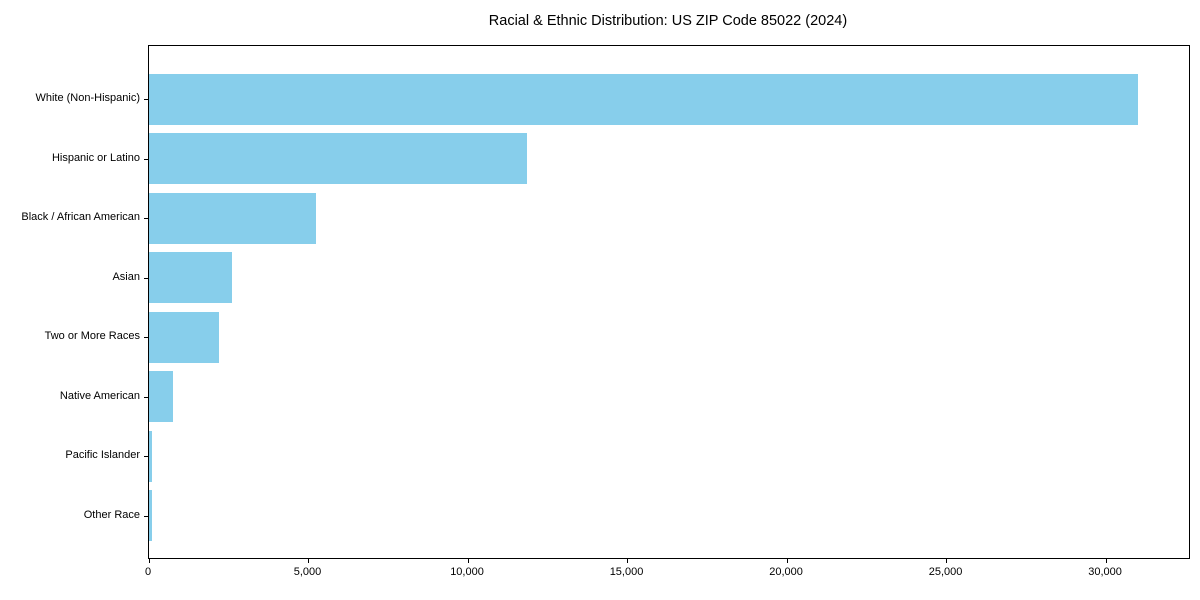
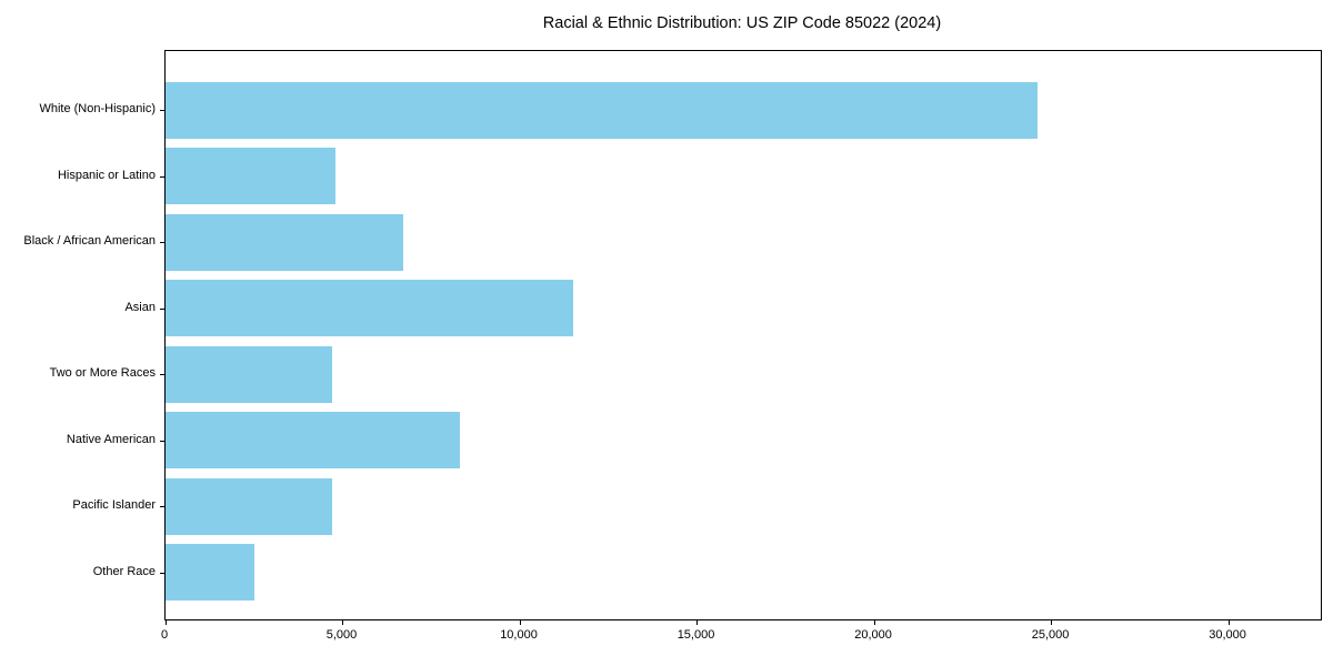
White (Non-Hispanic): 31000 -> 24600
Hispanic or Latino: 11800 -> 4800
Black / African American: 5200 -> 6700
Asian: 2600 -> 11500
Two or More Races: 2200 -> 4700
Native American: 800 -> 8300
Pacific Islander: 100 -> 4700
Other Race: 100 -> 2500
